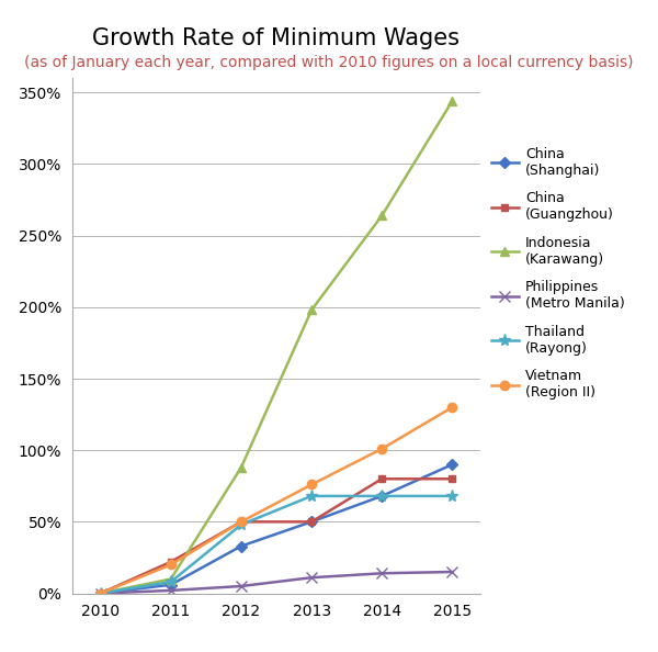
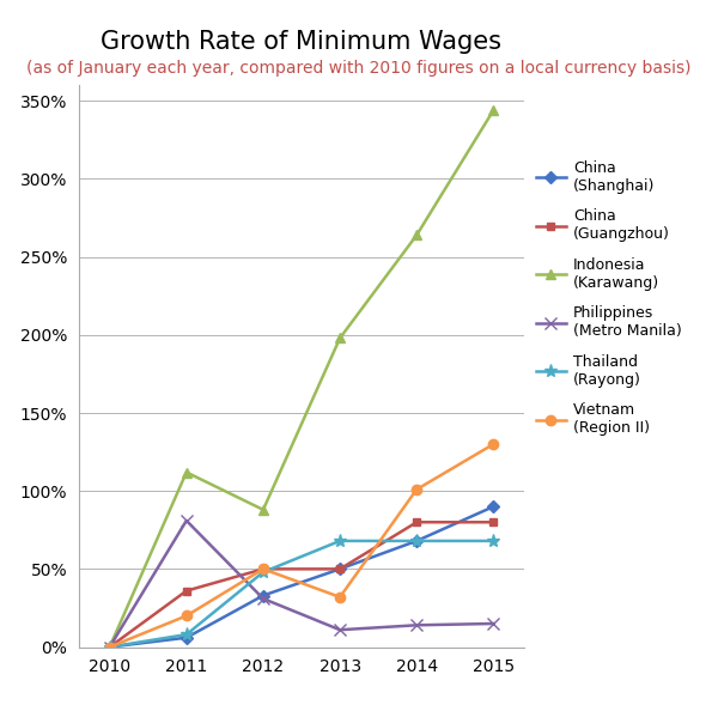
China (Guangzhou)/2011: 22% -> 36%
Indonesia (Karawang)/2011: 10% -> 112%
Philippines (Metro Manila)/2011: 2% -> 81%
Philippines (Metro Manila)/2012: 5% -> 31%
Vietnam (Region II)/2013: 76% -> 32%
